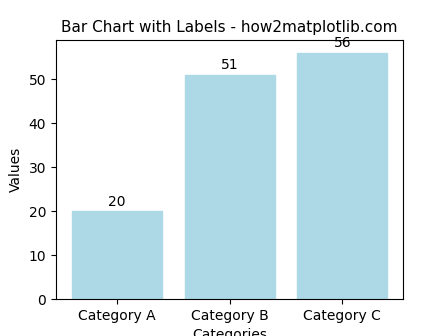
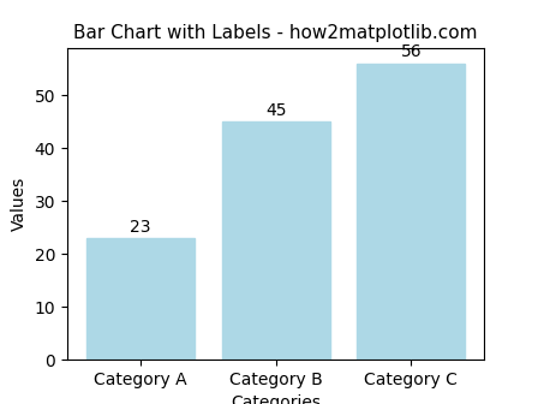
Category A: 20 -> 23
Category B: 51 -> 45
